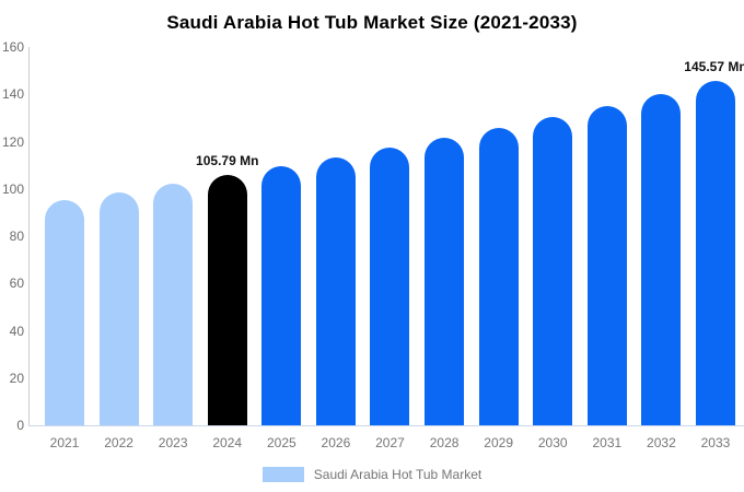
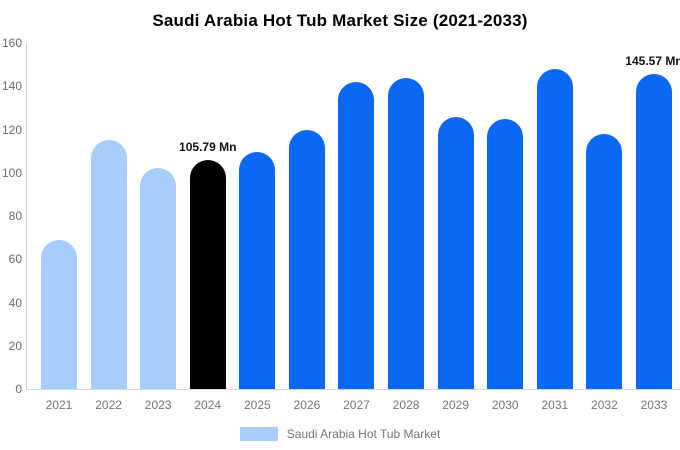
2021: 95 -> 69
2022: 99 -> 115
2026: 114 -> 120
2027: 118 -> 142
2028: 122 -> 144
2030: 130 -> 125
2031: 135 -> 148
2032: 140 -> 118
